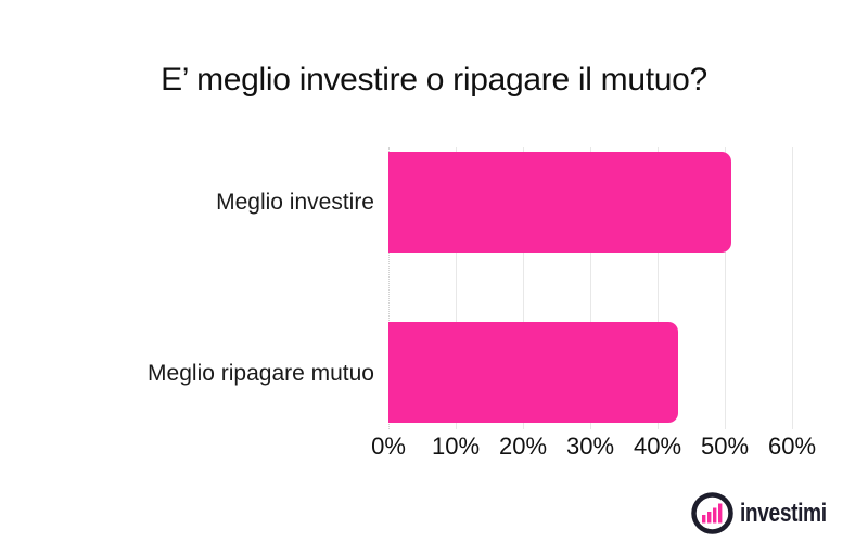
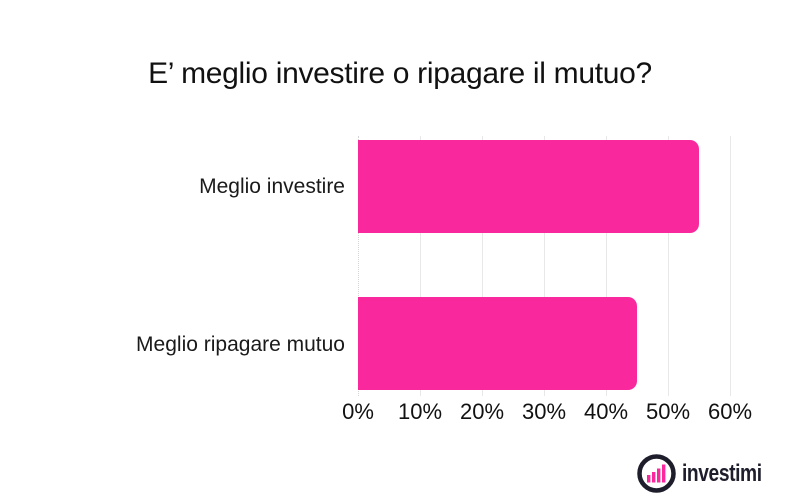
Meglio investire: 51% -> 55%
Meglio ripagare mutuo: 43% -> 45%
